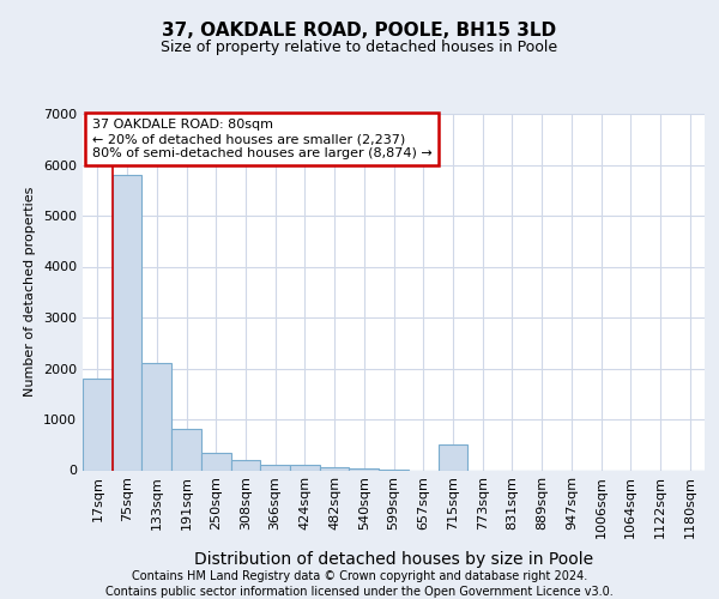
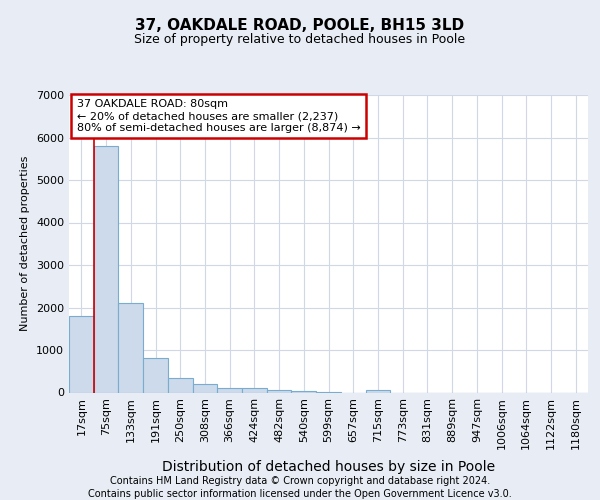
715sqm: 500 -> 60
